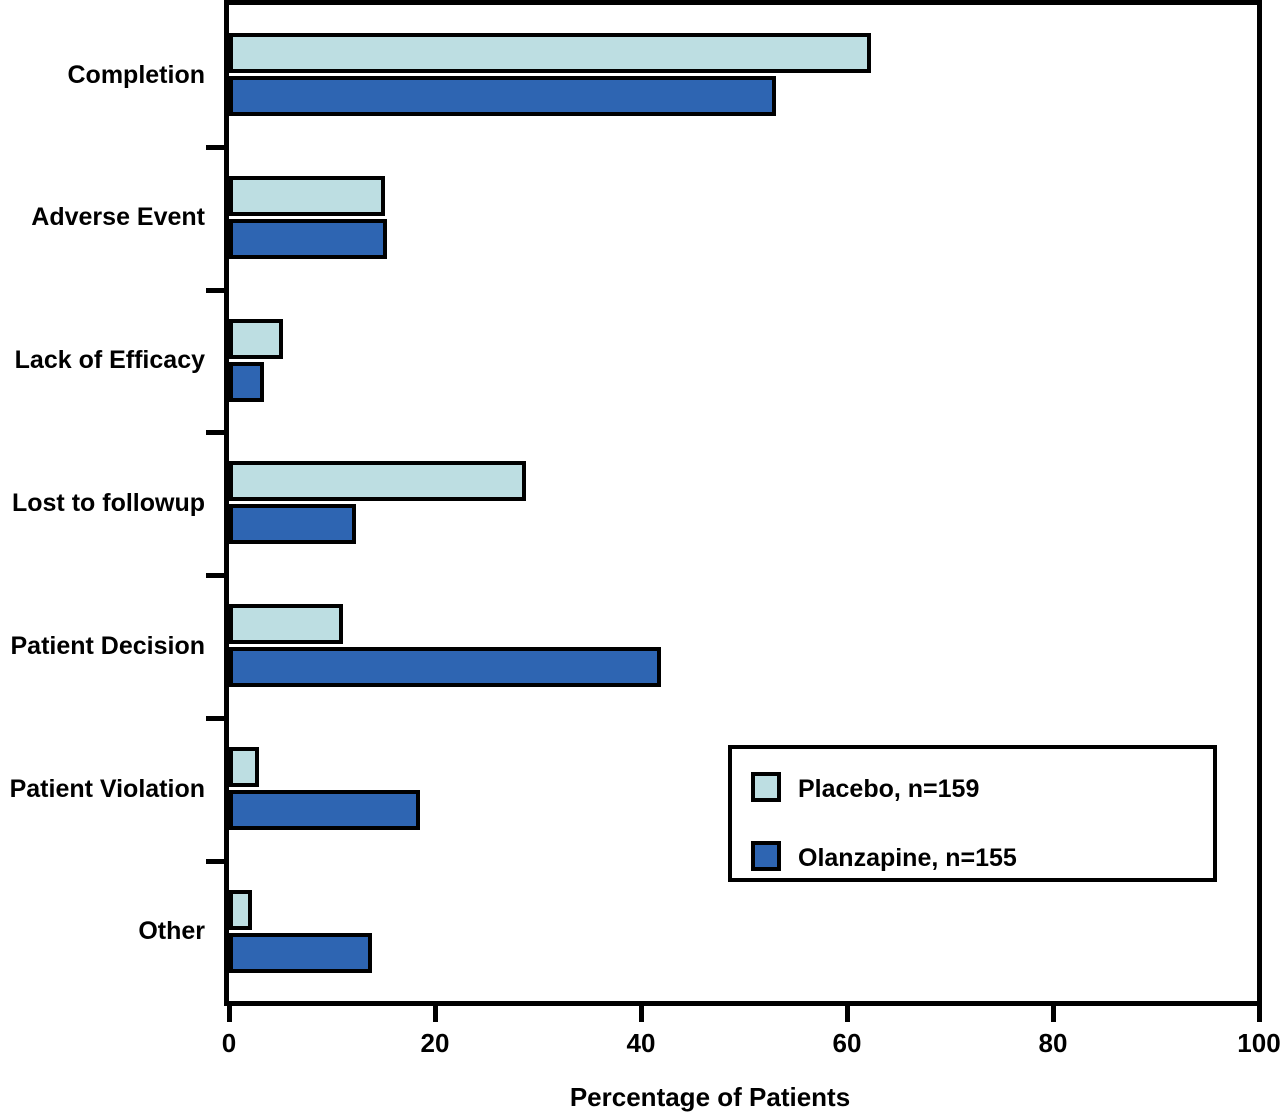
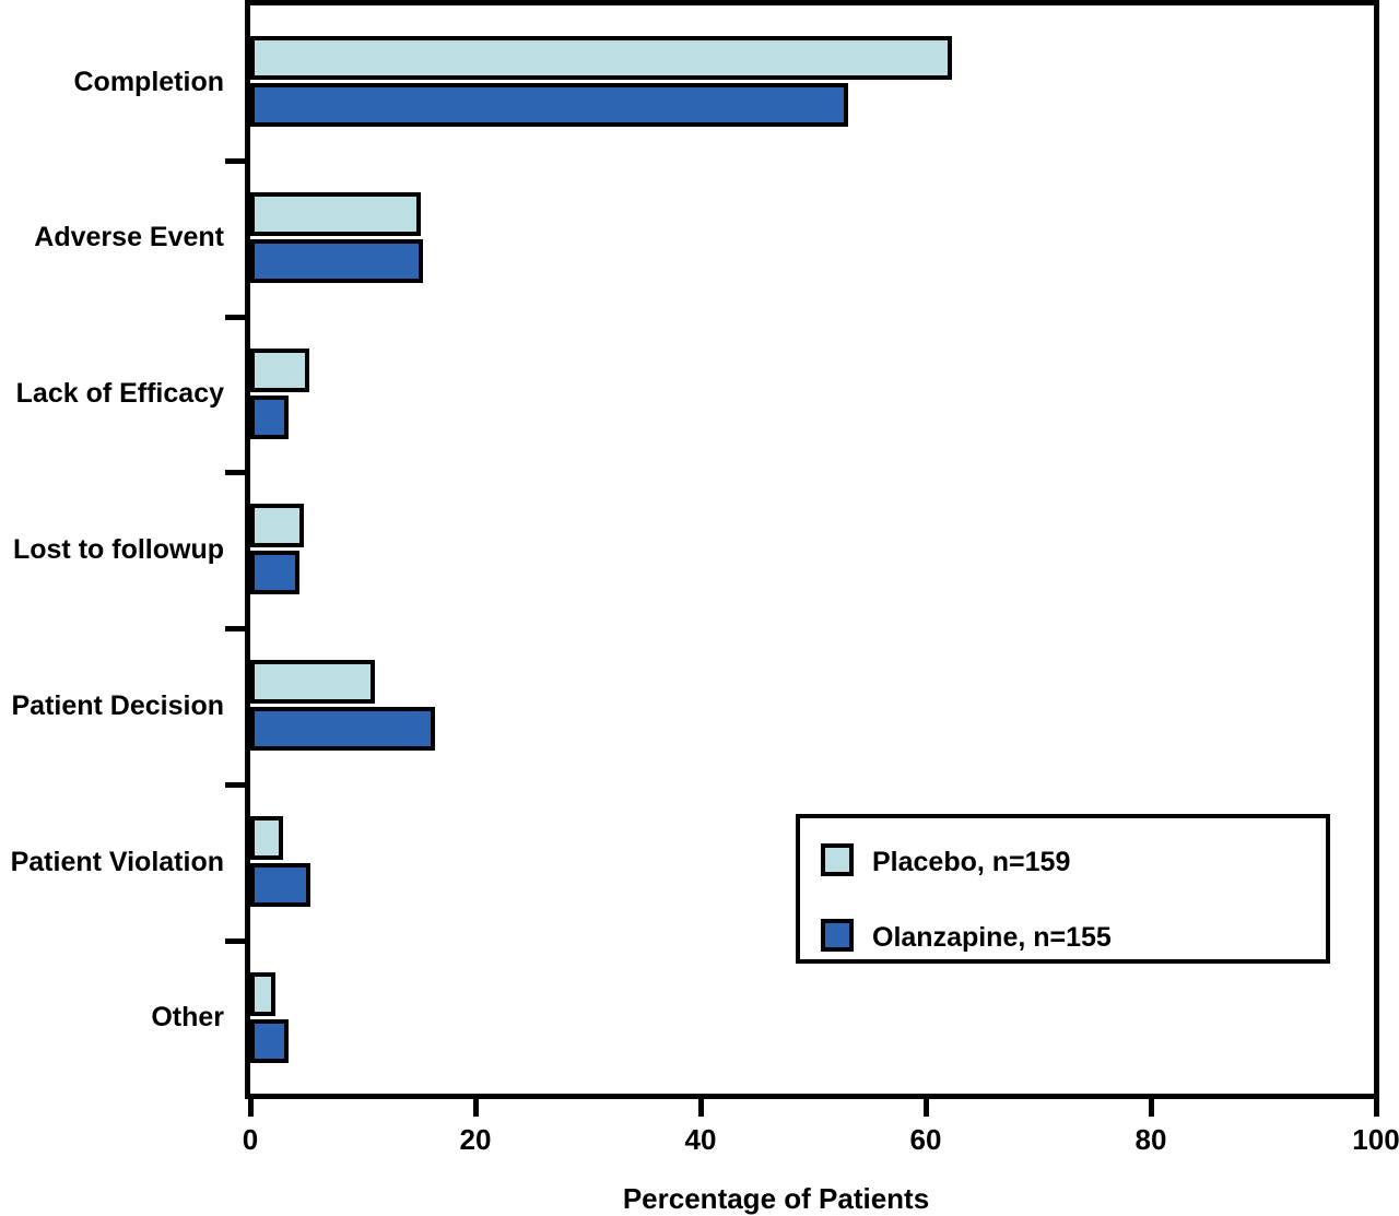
Placebo, n=159/Lost to followup: 28.8 -> 4.8
Olanzapine, n=155/Lost to followup: 12.3 -> 4.4
Olanzapine, n=155/Patient Decision: 41.9 -> 16.4
Olanzapine, n=155/Patient Violation: 18.5 -> 5.3
Olanzapine, n=155/Other: 13.9 -> 3.4
